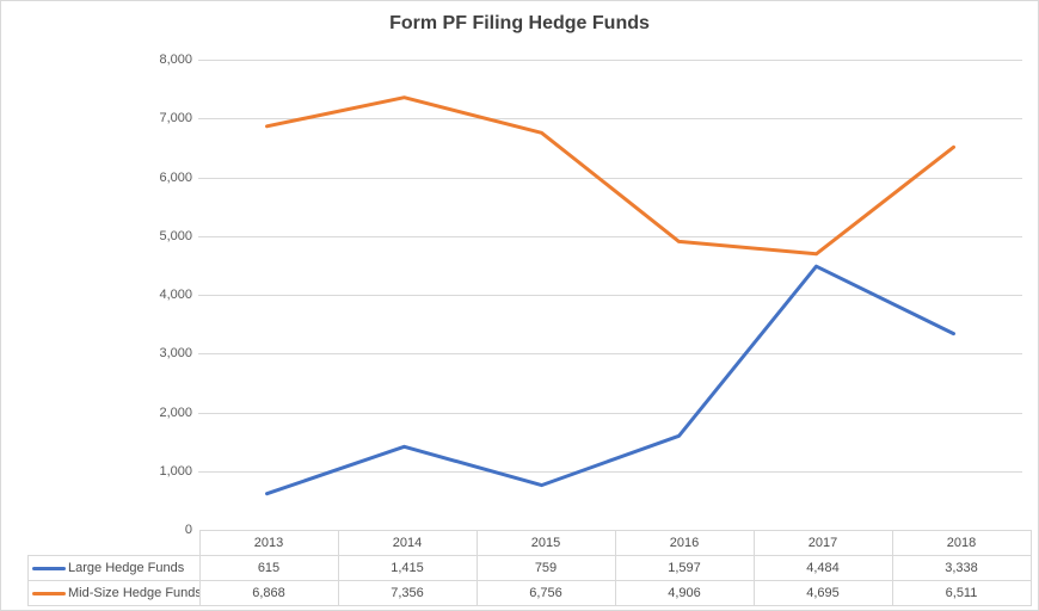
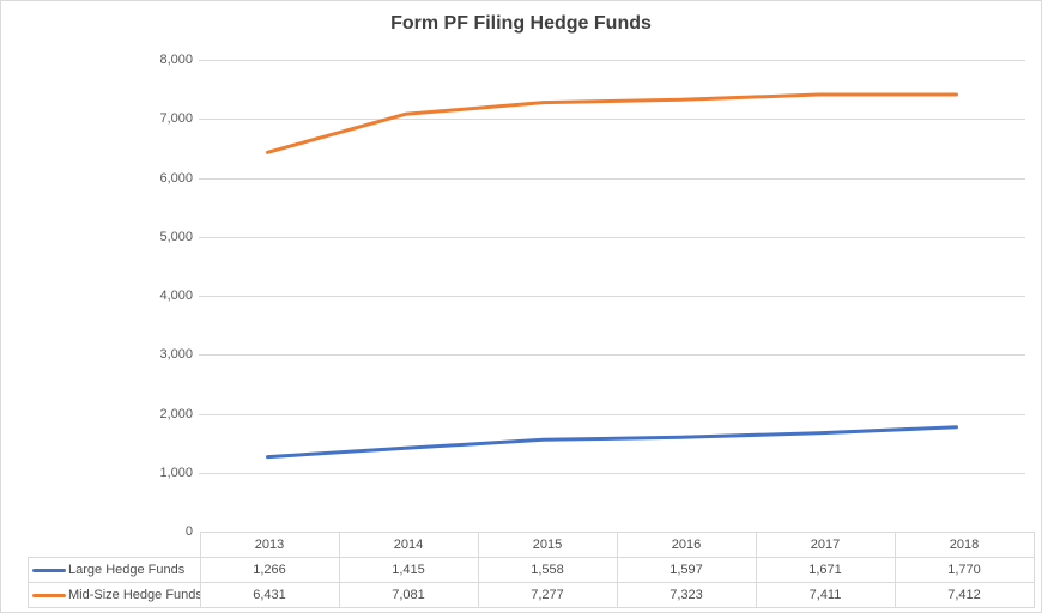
Large Hedge Funds/2013: 615 -> 1,266
Mid-Size Hedge Funds/2013: 6,868 -> 6,431
Mid-Size Hedge Funds/2014: 7,356 -> 7,081
Large Hedge Funds/2015: 759 -> 1,558
Mid-Size Hedge Funds/2015: 6,756 -> 7,277
Mid-Size Hedge Funds/2016: 4,906 -> 7,323
Large Hedge Funds/2017: 4,484 -> 1,671
Mid-Size Hedge Funds/2017: 4,695 -> 7,411
Large Hedge Funds/2018: 3,338 -> 1,770
Mid-Size Hedge Funds/2018: 6,511 -> 7,412
